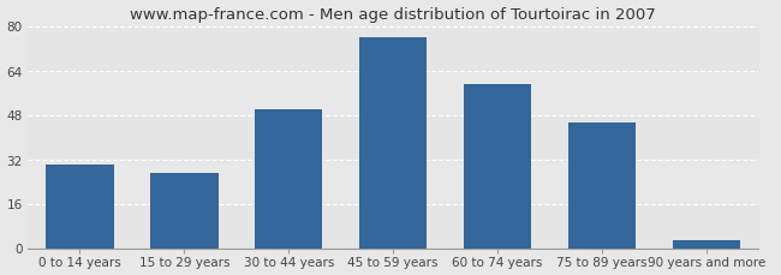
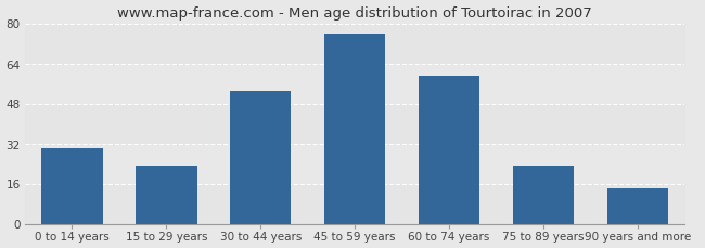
15 to 29 years: 27 -> 23
30 to 44 years: 50 -> 53
75 to 89 years: 45 -> 23
90 years and more: 3 -> 14
